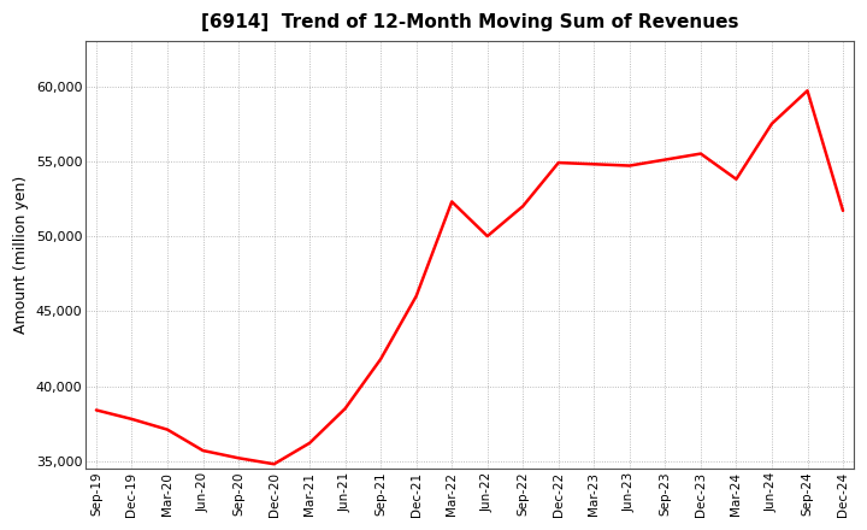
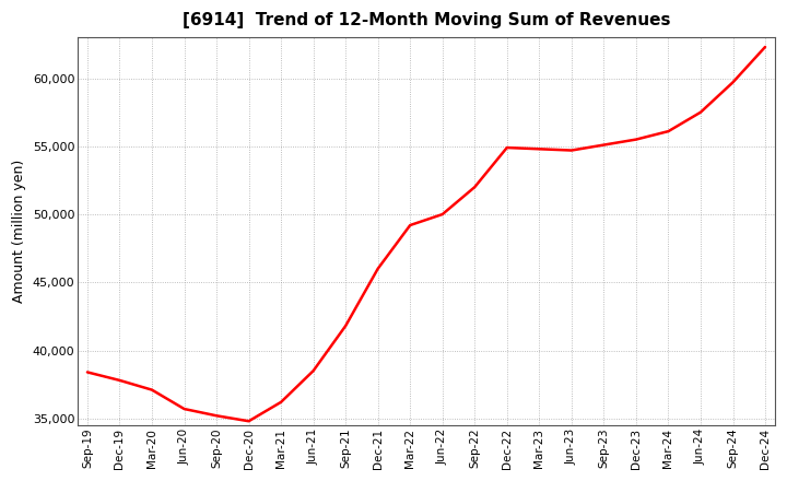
Mar-22: 52,300 -> 49,200
Mar-24: 53,800 -> 56,100
Dec-24: 51,700 -> 62,300
